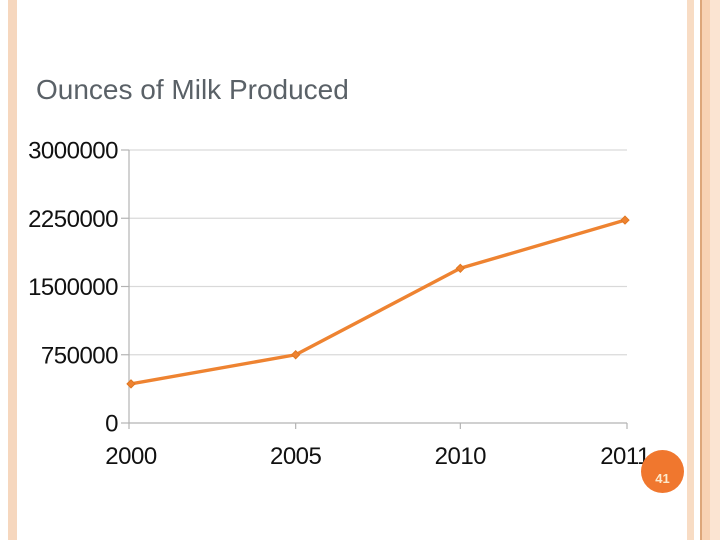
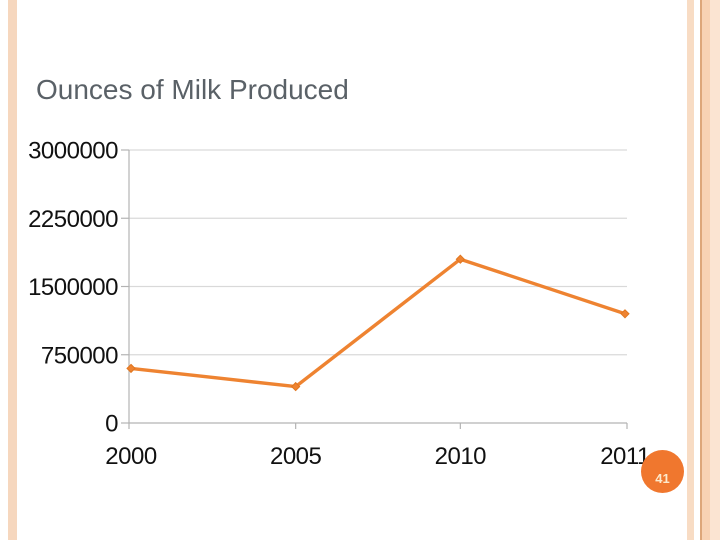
2000: 400000 -> 600000
2005: 800000 -> 400000
2010: 1700000 -> 1800000
2011: 2200000 -> 1200000
